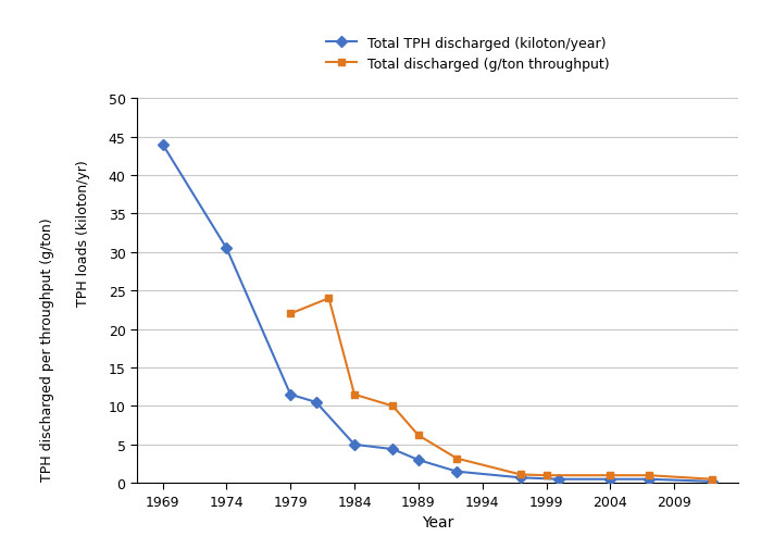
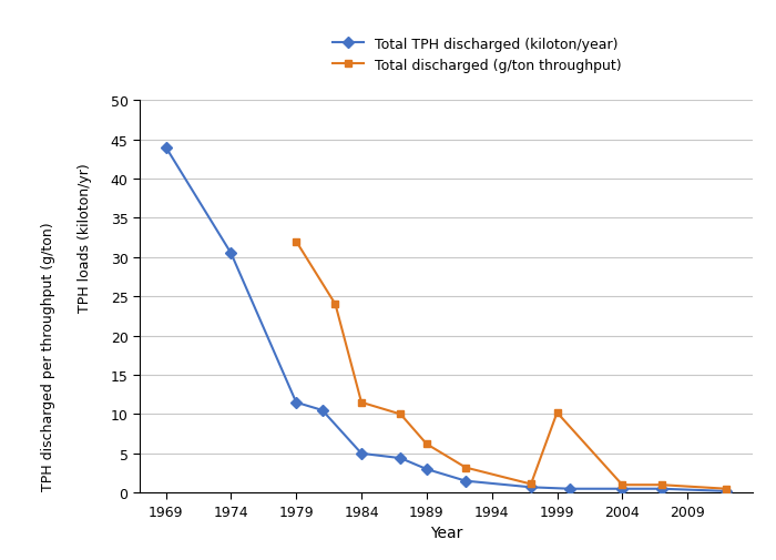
Total discharged (g/ton throughput)/1979: 22.0 -> 32.0
Total discharged (g/ton throughput)/1999: 1.0 -> 10.2
